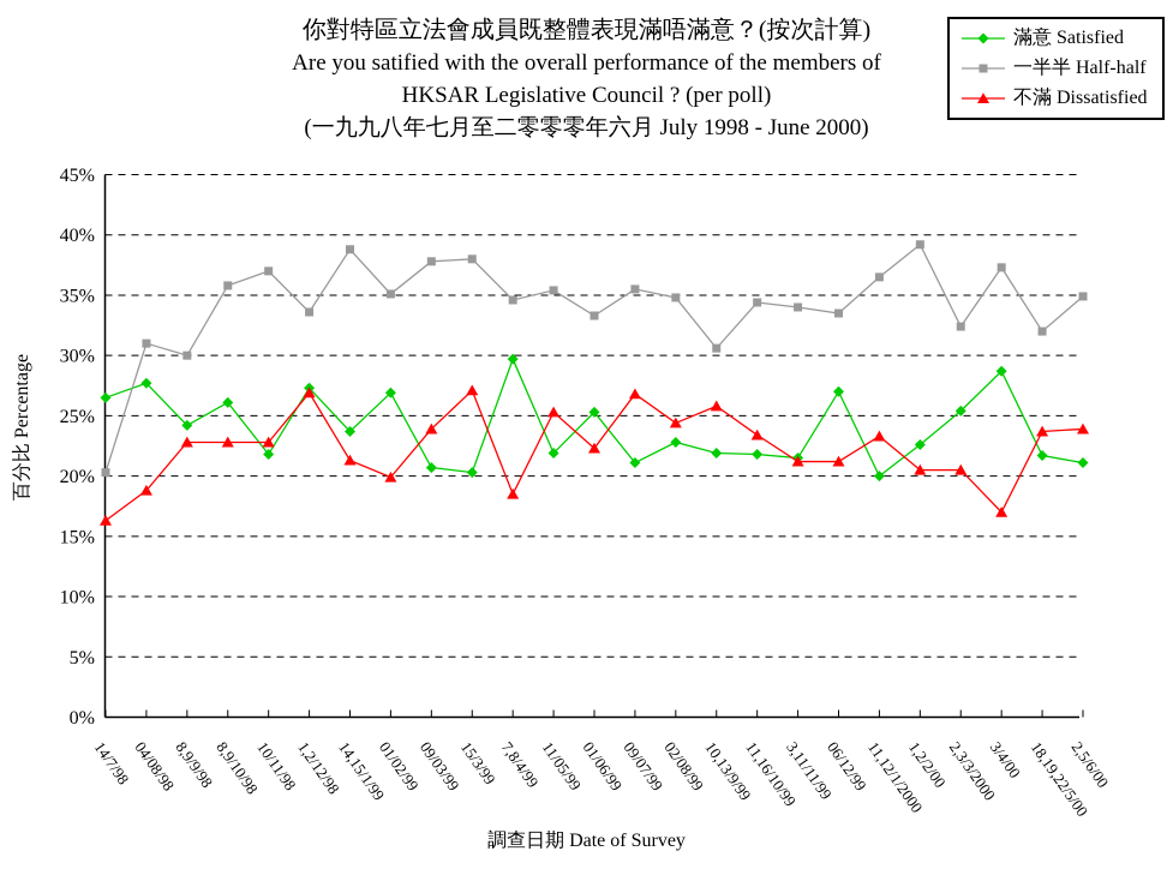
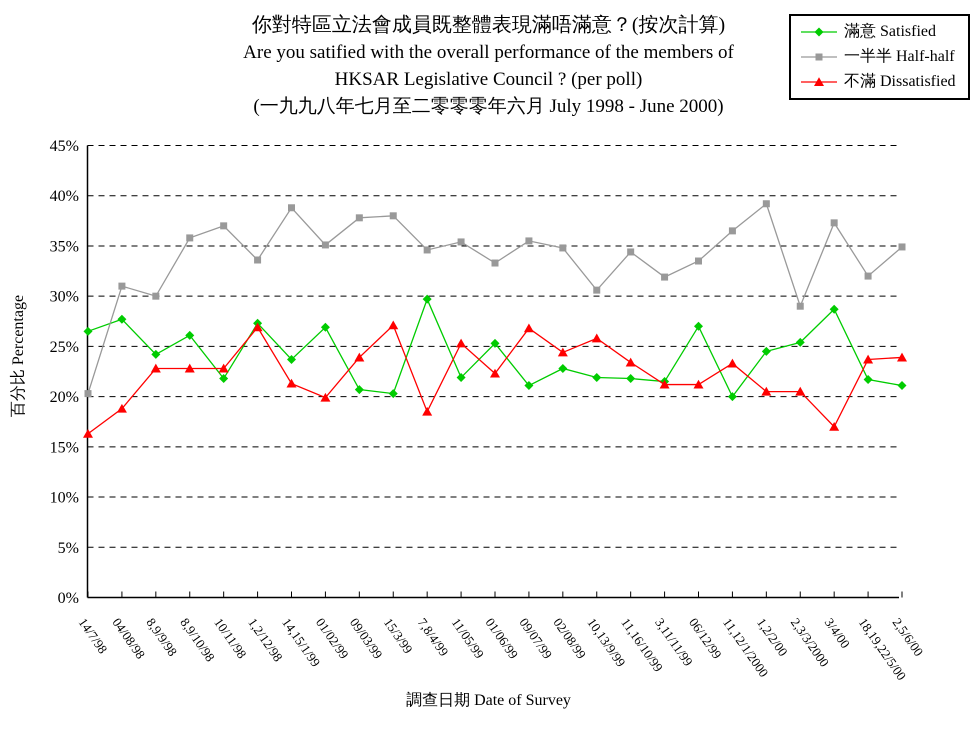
一半半 Half-half/3,11/11/99: 34.0% -> 31.9%
滿意 Satisfied/1,2/2/00: 22.6% -> 24.5%
一半半 Half-half/2,3/3/2000: 32.4% -> 29.0%
